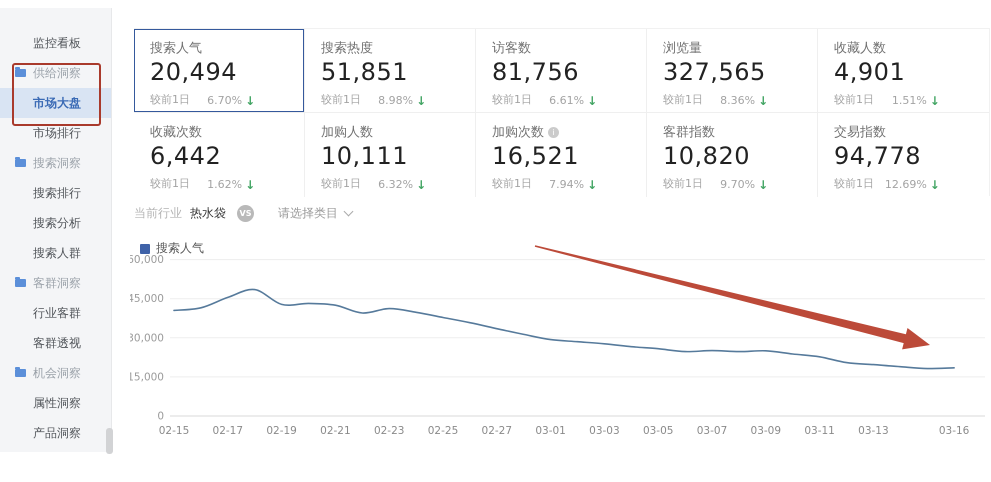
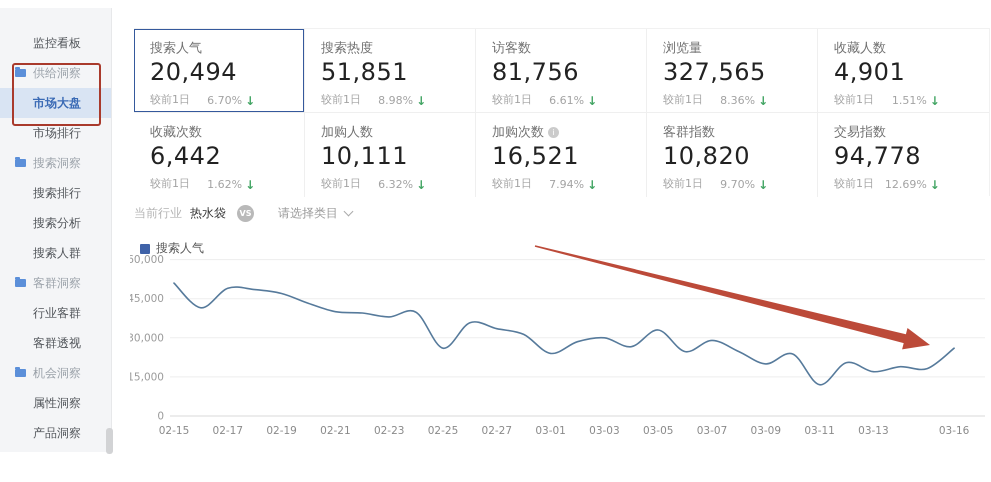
02-15: 40000 -> 51000
02-17: 46000 -> 49000
02-19: 43000 -> 47000
02-21: 42000 -> 40000
02-23: 41000 -> 38000
02-25: 38000 -> 26000
03-01: 29000 -> 24000
03-03: 28000 -> 30000
03-05: 26000 -> 33000
03-07: 25000 -> 29000
03-09: 25000 -> 20000
03-11: 23000 -> 12000
03-13: 20000 -> 17000
03-16: 18000 -> 26000
